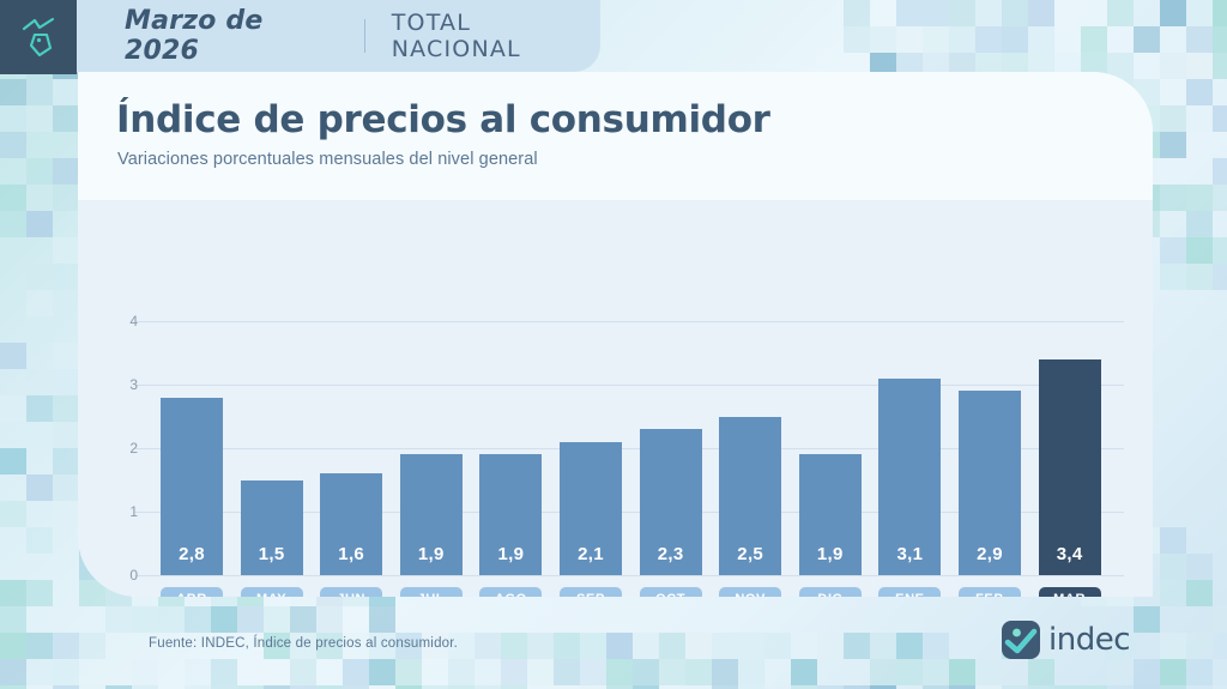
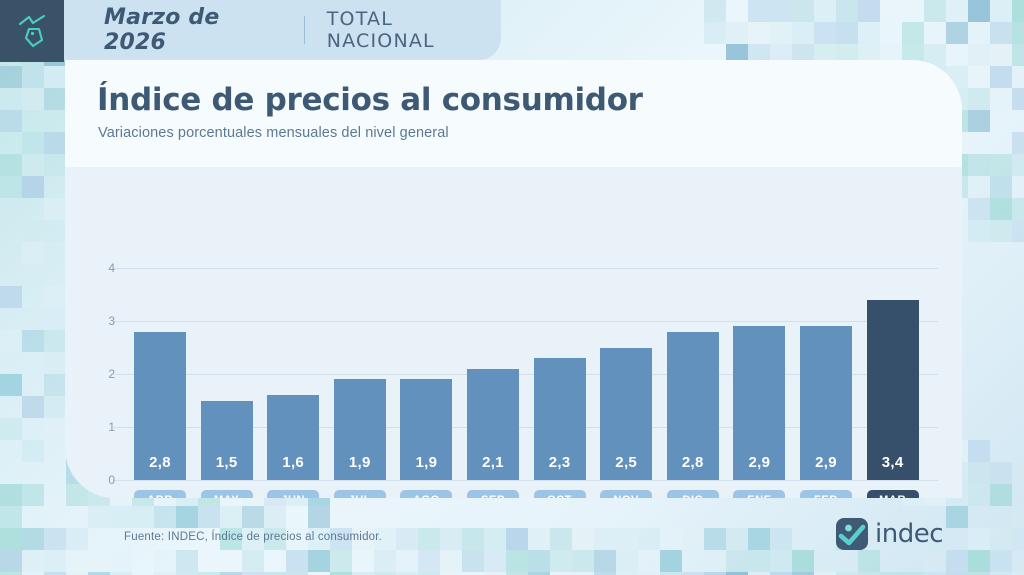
DIC: 1,9 -> 2,8
ENE: 3,1 -> 2,9
